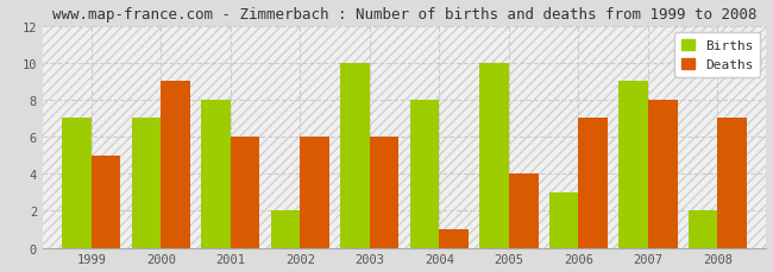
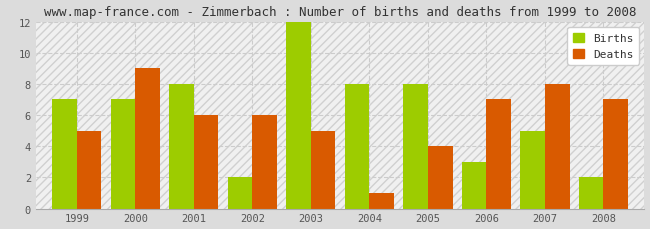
Births/2003: 10 -> 12
Deaths/2003: 6 -> 5
Births/2005: 10 -> 8
Births/2007: 9 -> 5
